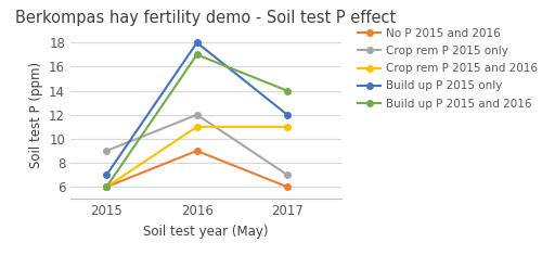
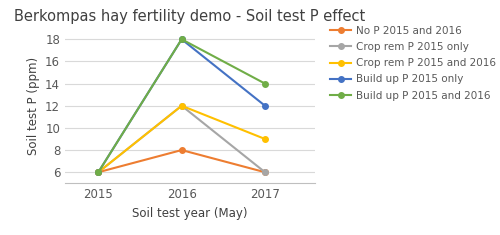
Crop rem P 2015 only/2015: 9 -> 6
Build up P 2015 only/2015: 7 -> 6
No P 2015 and 2016/2016: 9 -> 8
Crop rem P 2015 and 2016/2016: 11 -> 12
Build up P 2015 and 2016/2016: 17 -> 18
Crop rem P 2015 only/2017: 7 -> 6
Crop rem P 2015 and 2016/2017: 11 -> 9
